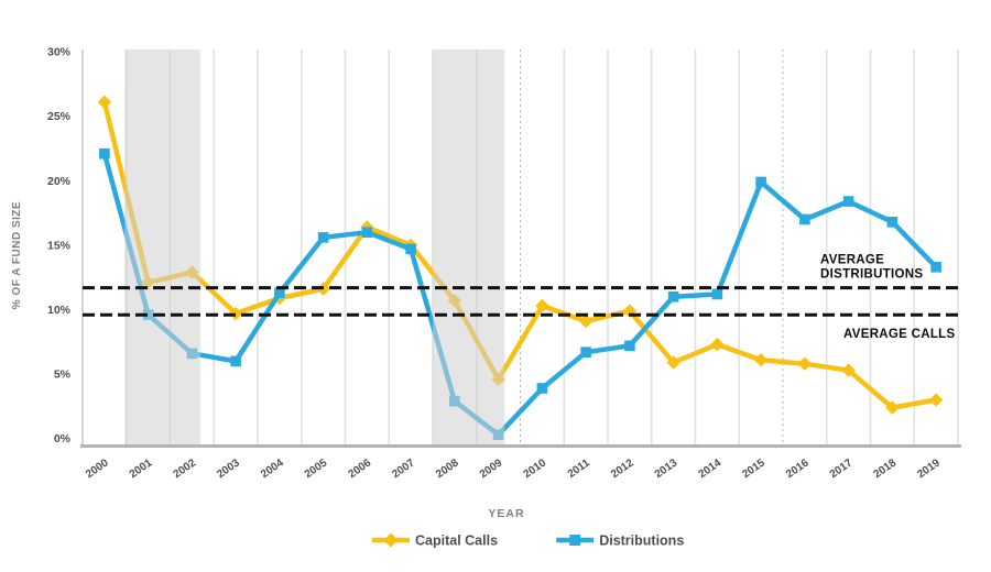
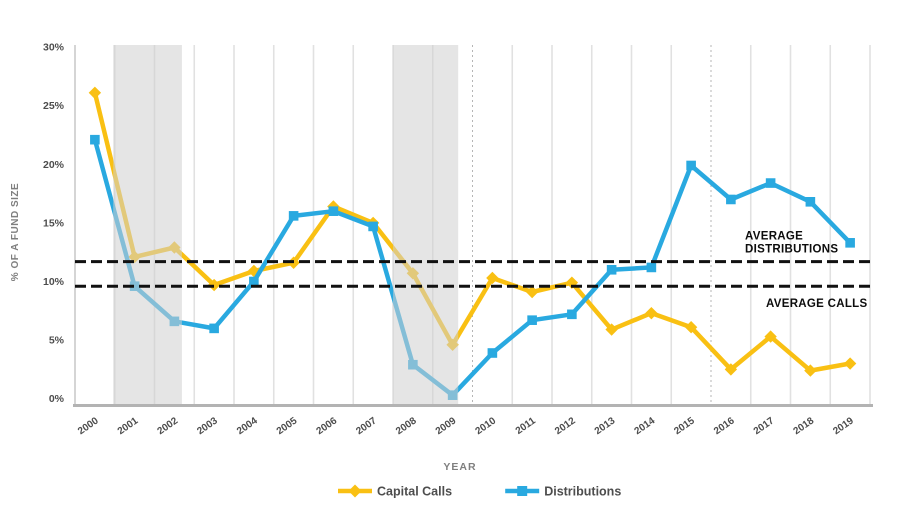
Distributions/2004: 11.3% -> 10.0%
Capital Calls/2016: 5.8% -> 2.5%
